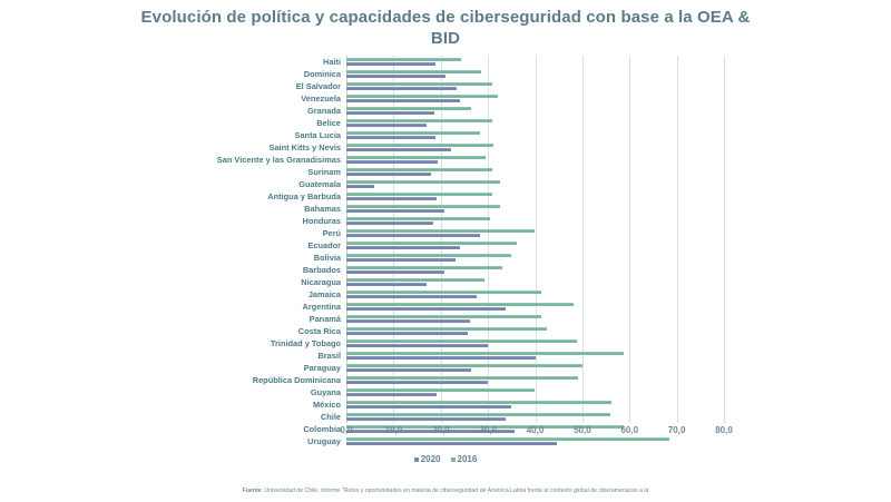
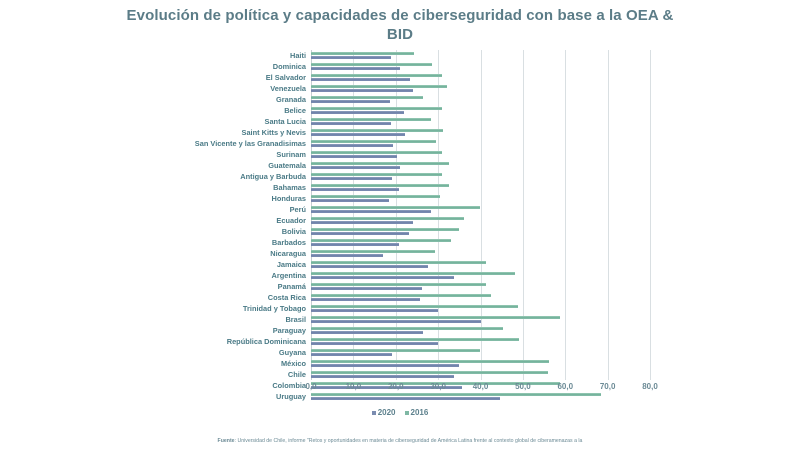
2020/Belice: 17 -> 22
2020/Surinam: 18 -> 20
2020/Guatemala: 6 -> 21
2016/Paraguay: 50 -> 45
